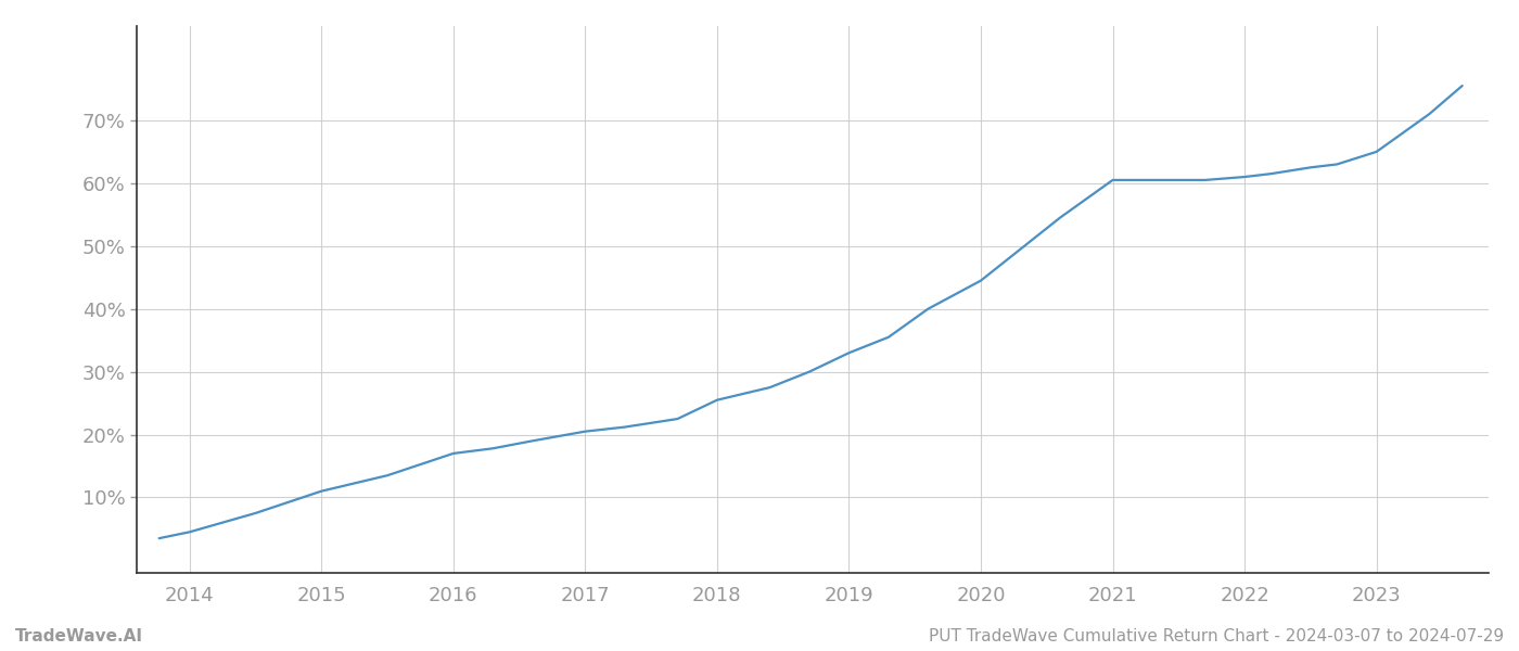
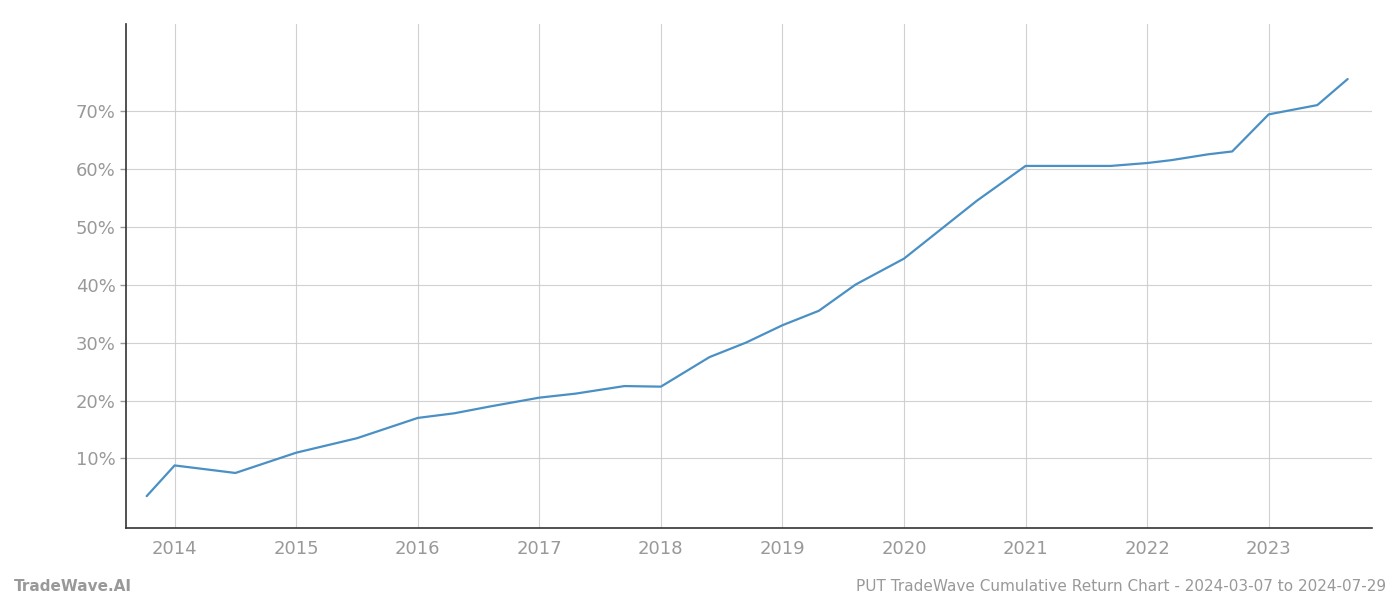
2014: 4.5% -> 8.8%
2018: 25.5% -> 22.4%
2023: 65.0% -> 69.4%
